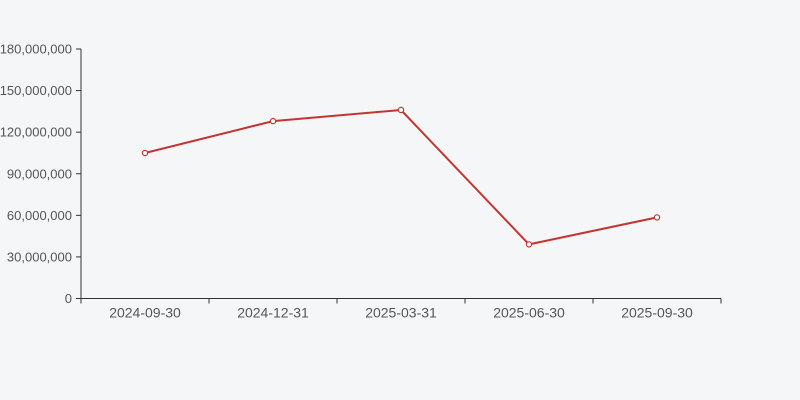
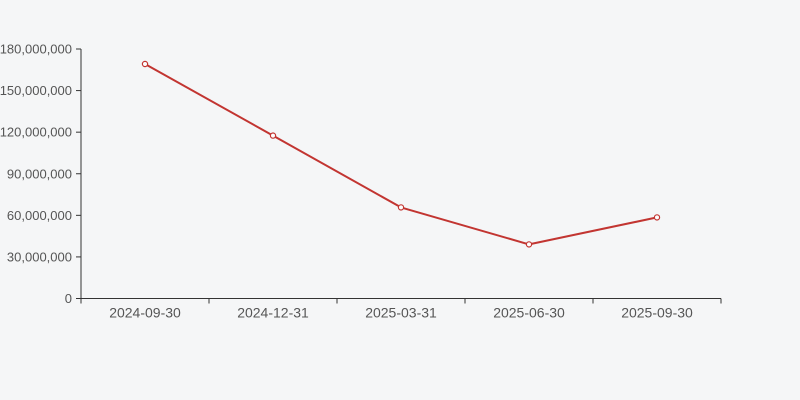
2024-09-30: 105000000 -> 169000000
2024-12-31: 128000000 -> 118000000
2025-03-31: 136000000 -> 66000000
